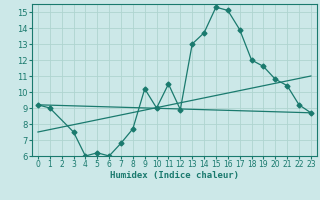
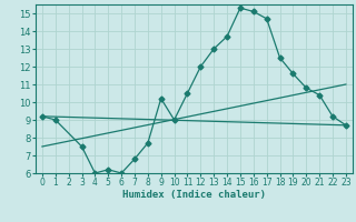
12: 8.9 -> 12.0
17: 13.9 -> 14.7
18: 12.0 -> 12.5
